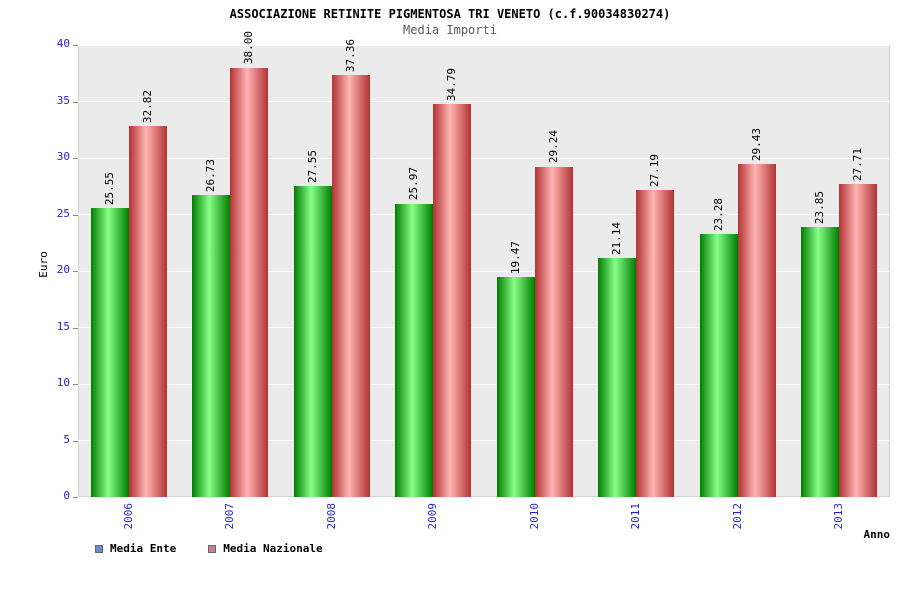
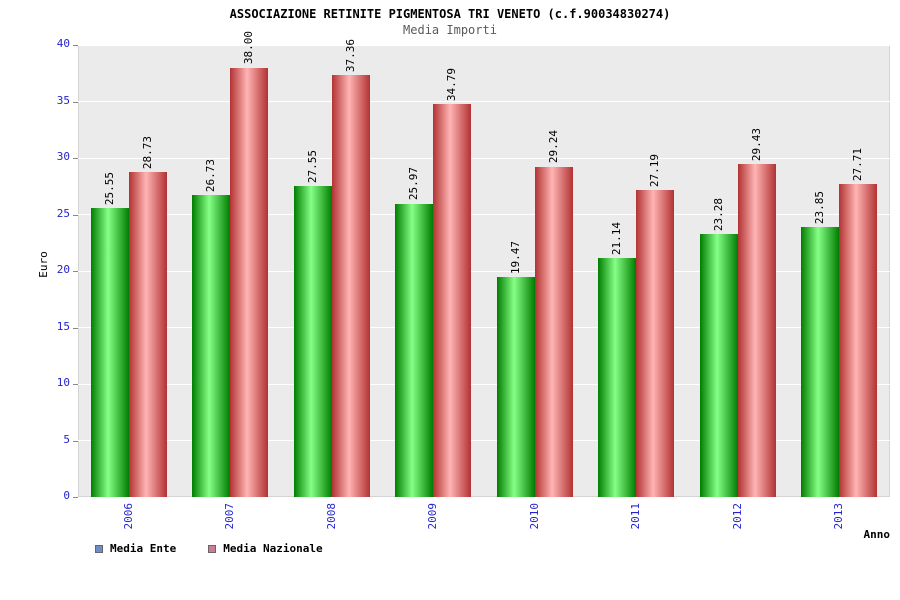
Media Nazionale/2006: 32.82 -> 28.73
